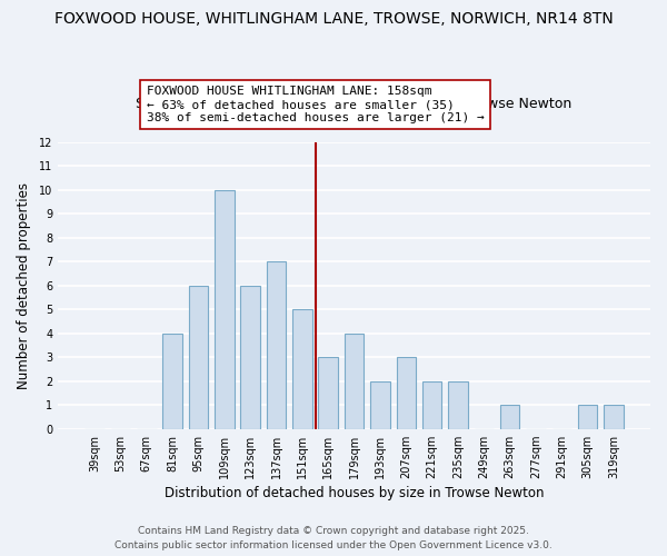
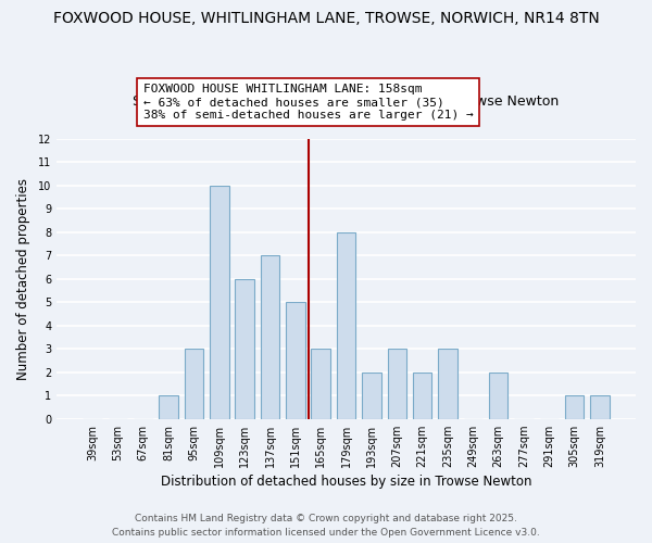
81sqm: 4 -> 1
95sqm: 6 -> 3
179sqm: 4 -> 8
235sqm: 2 -> 3
263sqm: 1 -> 2
